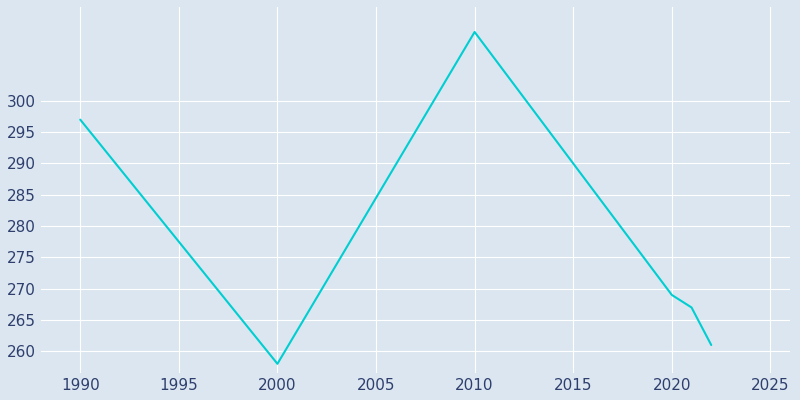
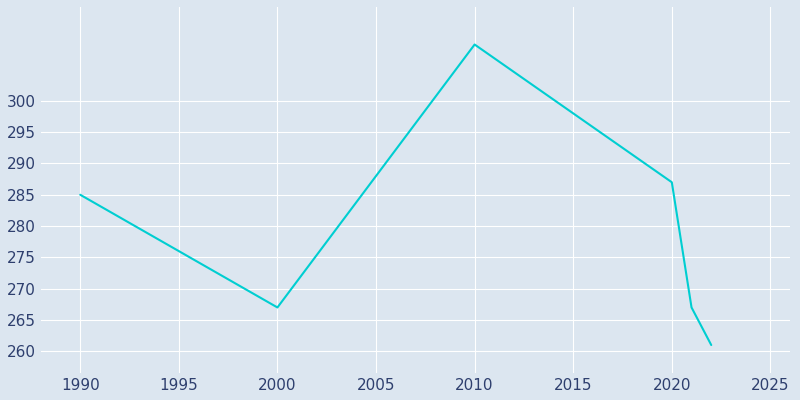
1990: 297 -> 285
2000: 258 -> 267
2010: 311 -> 309
2020: 269 -> 287
